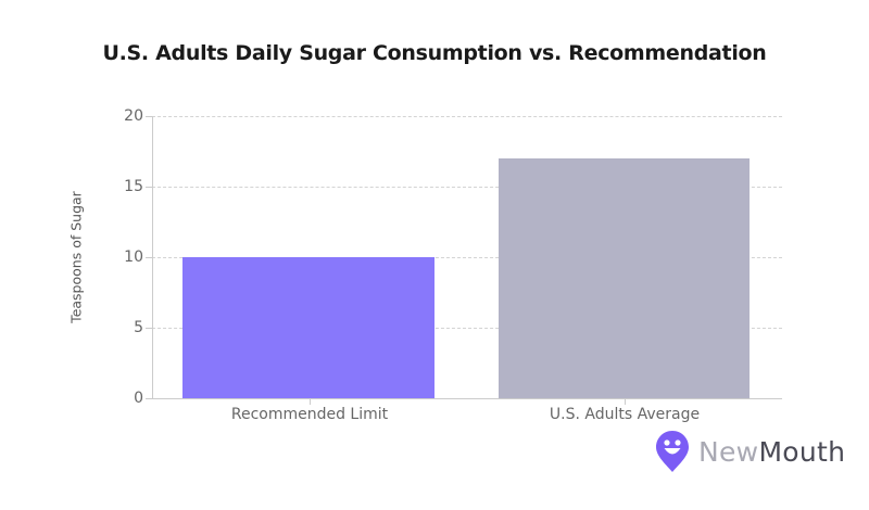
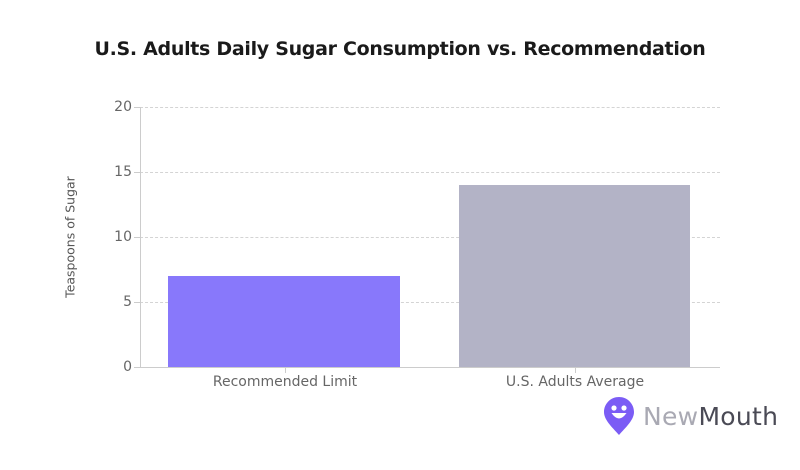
Recommended Limit: 10 -> 7
U.S. Adults Average: 17 -> 14
